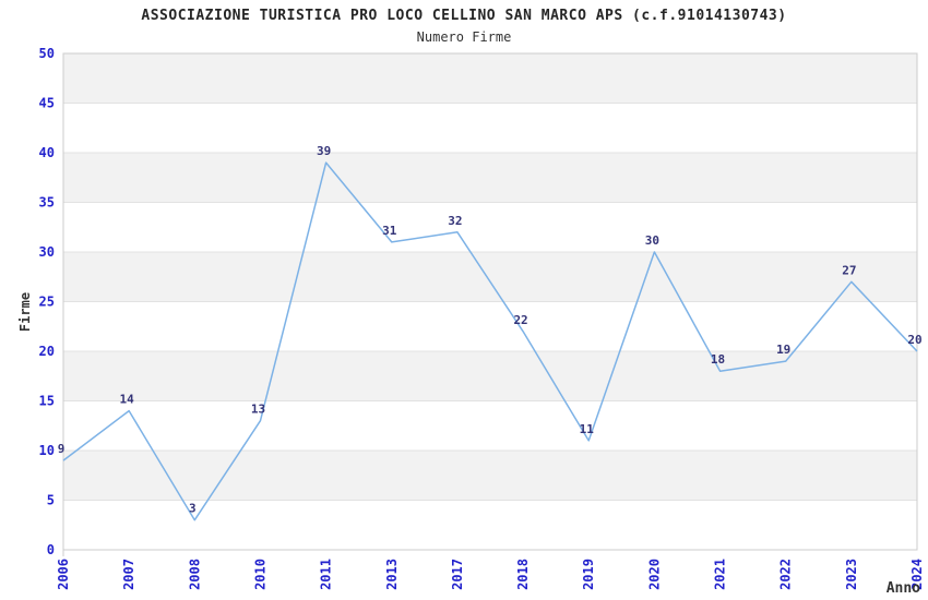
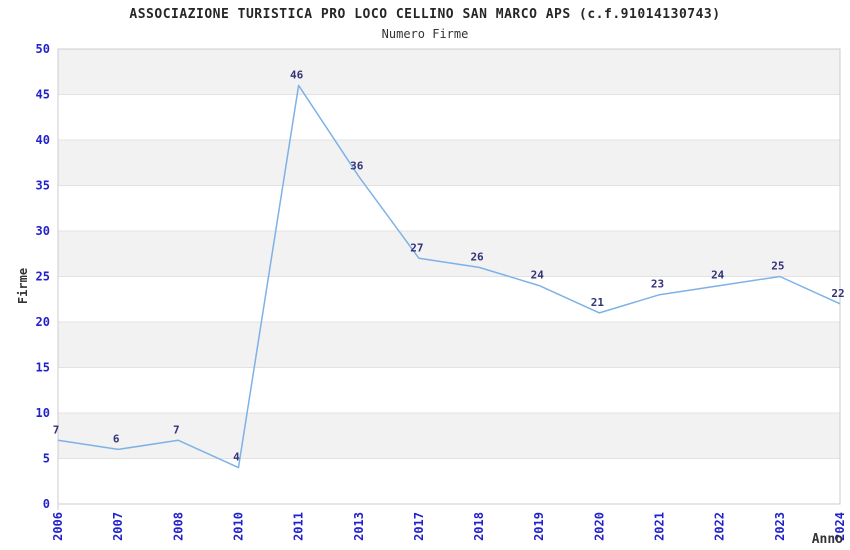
2006: 9 -> 7
2007: 14 -> 6
2008: 3 -> 7
2010: 13 -> 4
2011: 39 -> 46
2013: 31 -> 36
2017: 32 -> 27
2018: 22 -> 26
2019: 11 -> 24
2020: 30 -> 21
2021: 18 -> 23
2022: 19 -> 24
2023: 27 -> 25
2024: 20 -> 22
